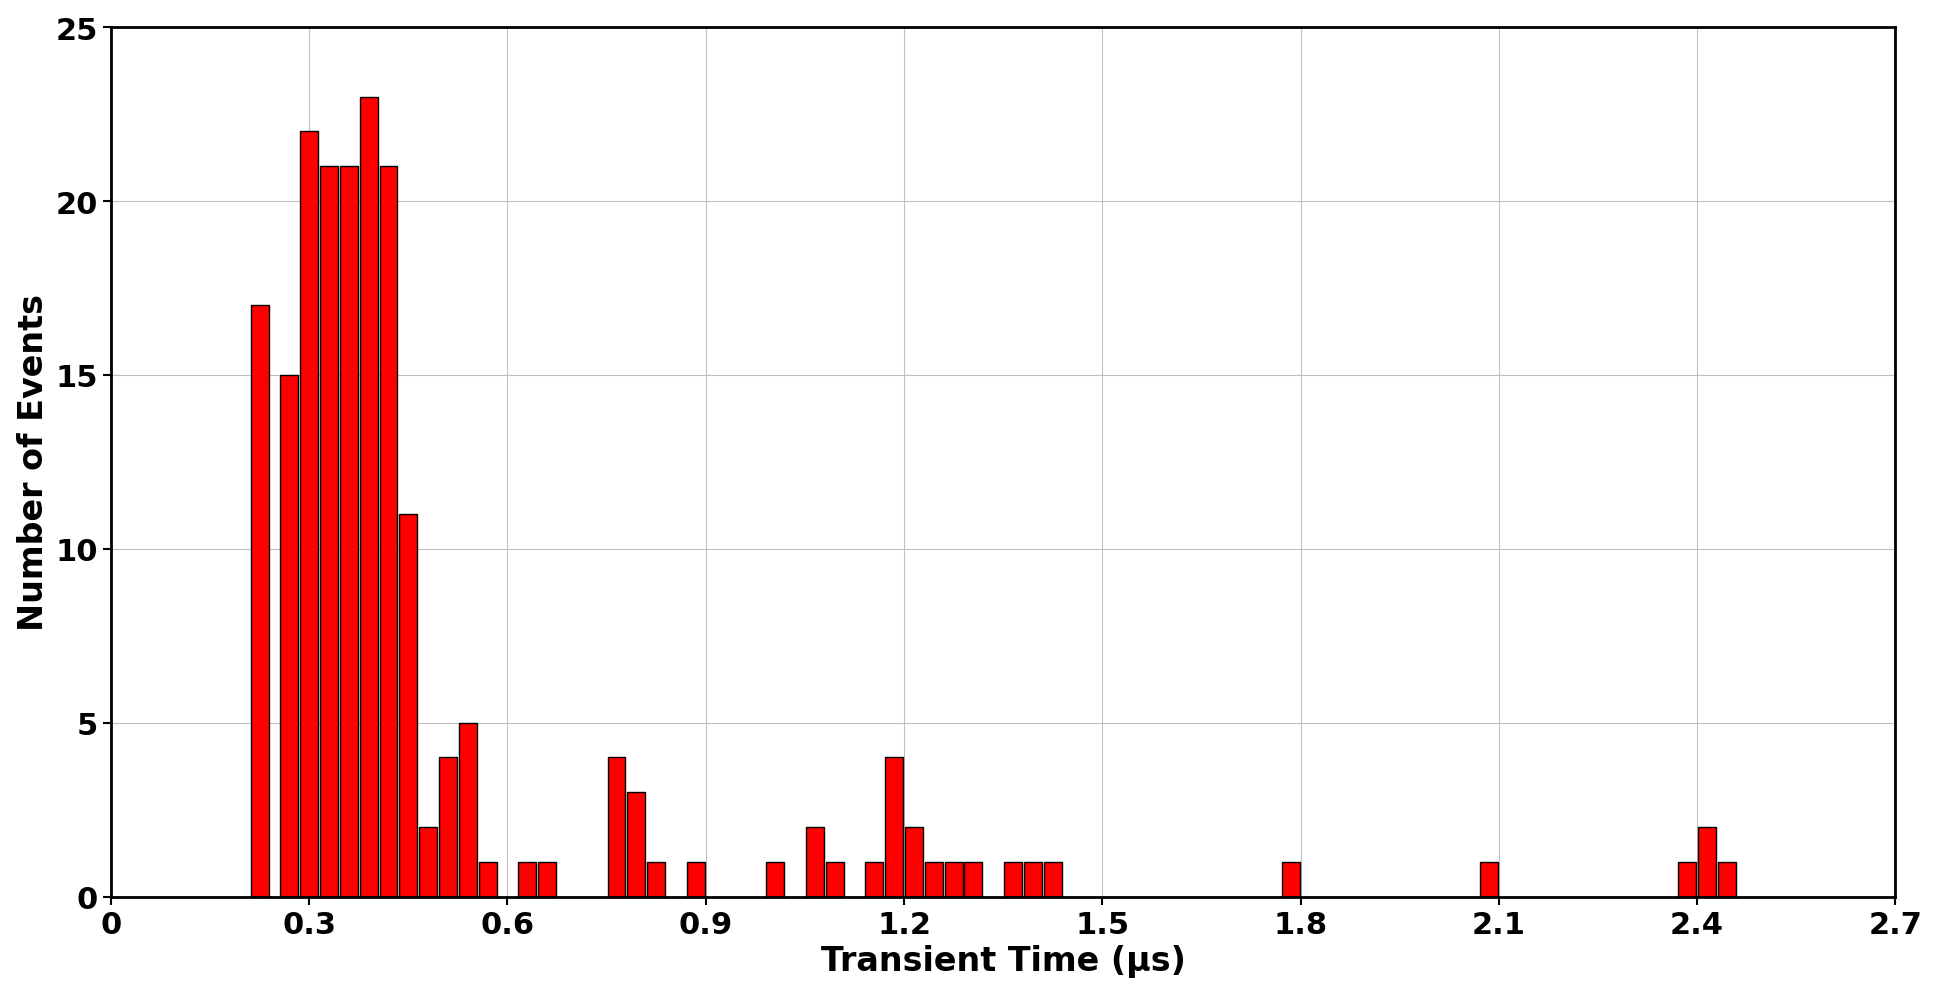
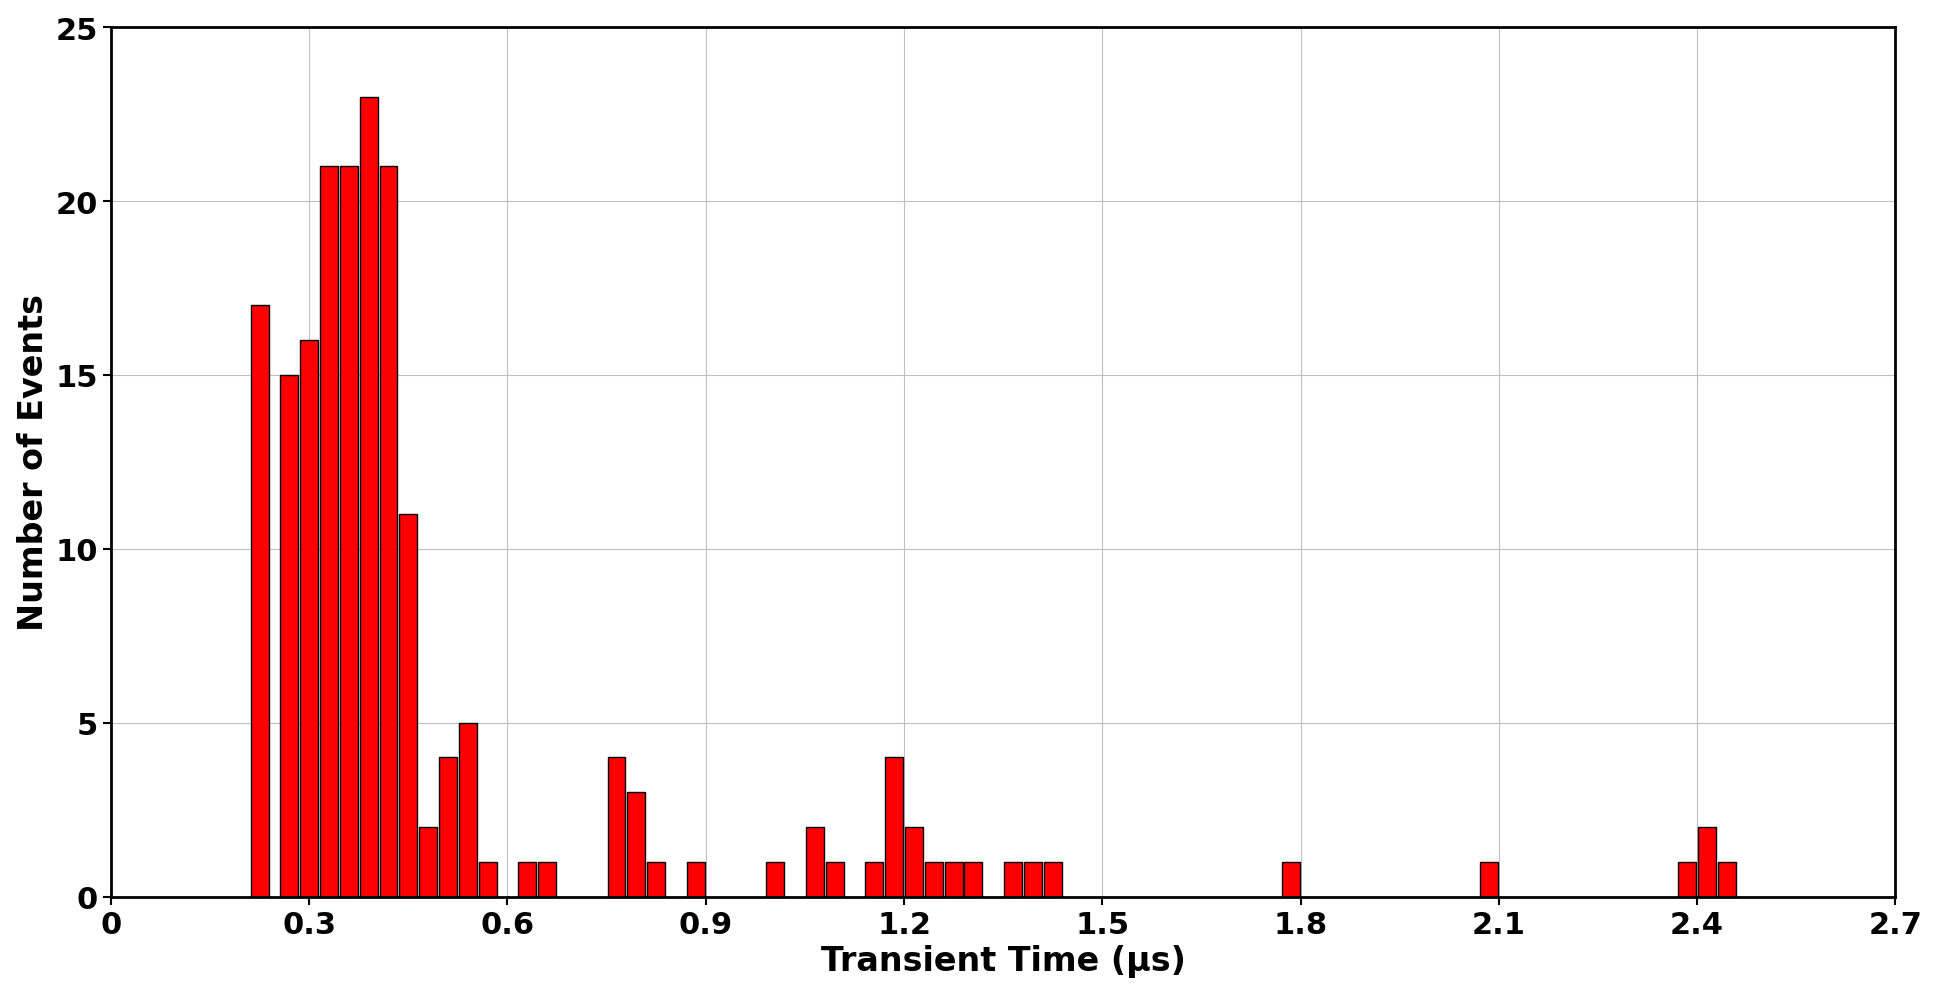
0.3: 22 -> 16
